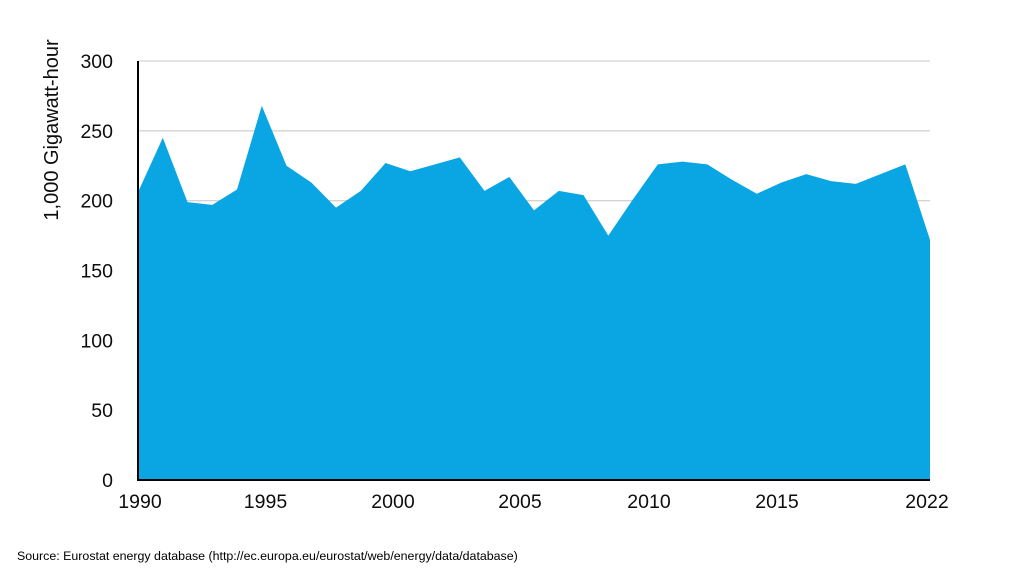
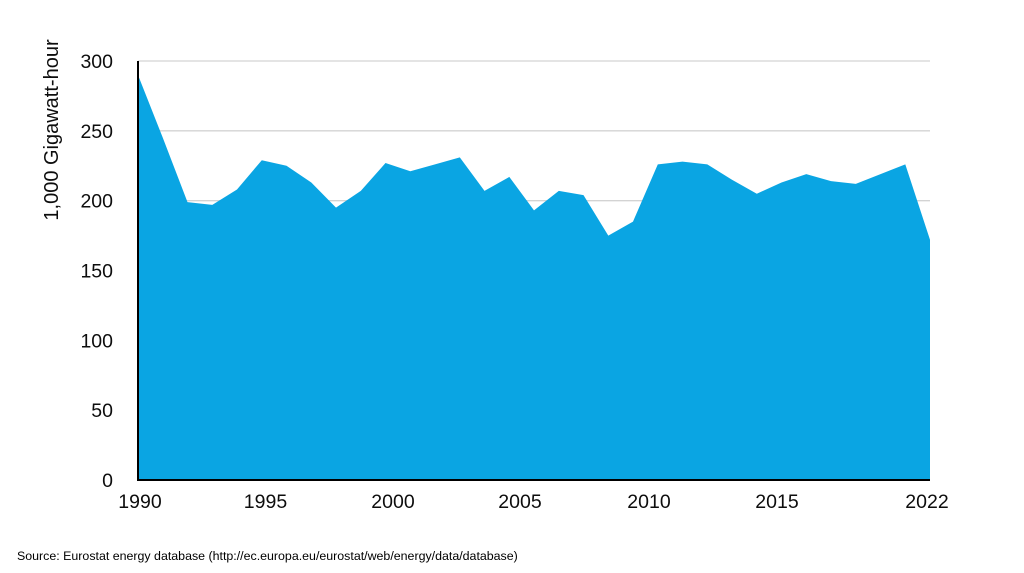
1990: 206 -> 290
1995: 268 -> 229
2010: 201 -> 185
